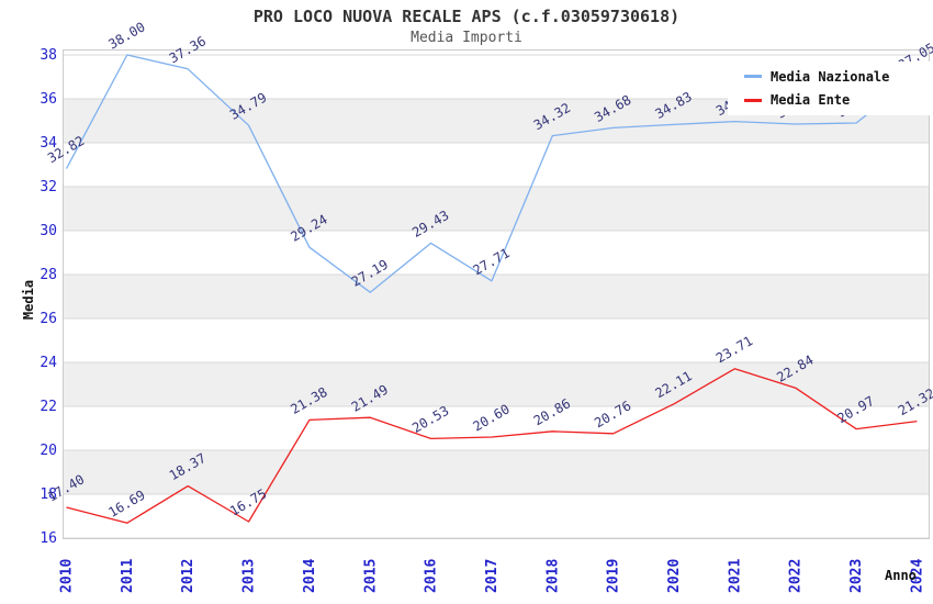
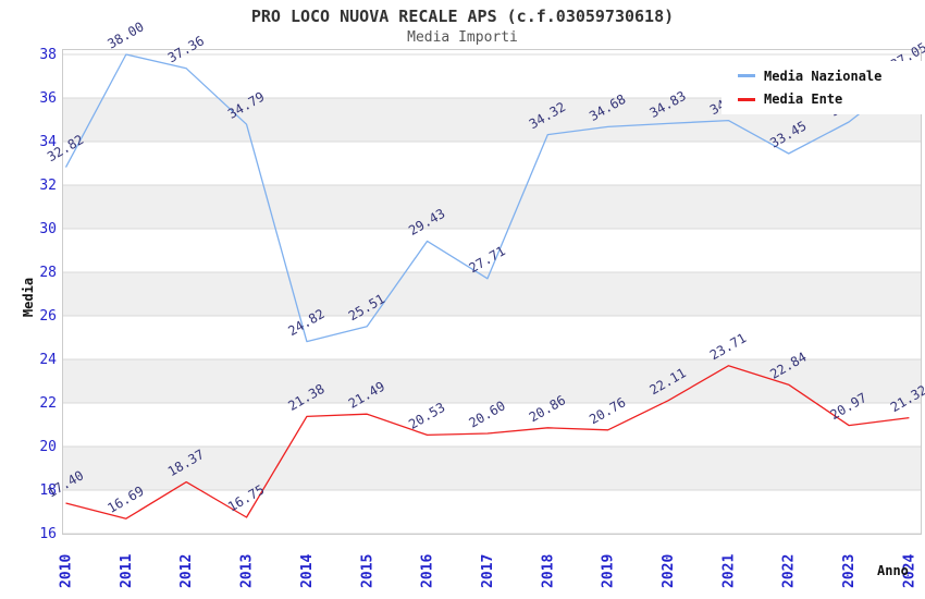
Media Nazionale/2014: 29.24 -> 24.82
Media Nazionale/2015: 27.19 -> 25.51
Media Nazionale/2022: 34.85 -> 33.45
